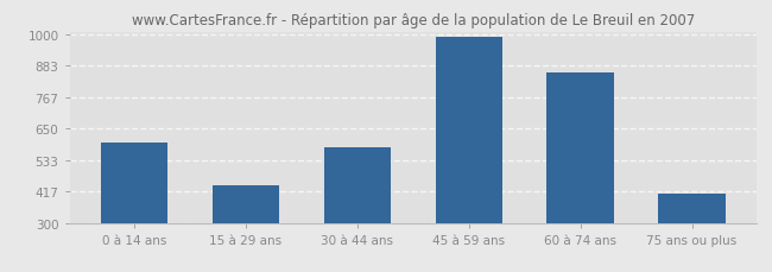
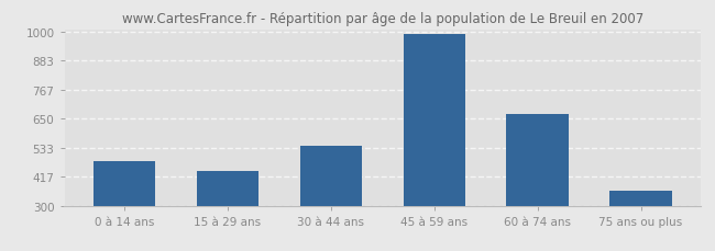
0 à 14 ans: 600 -> 480
30 à 44 ans: 580 -> 540
60 à 74 ans: 860 -> 670
75 ans ou plus: 410 -> 360
